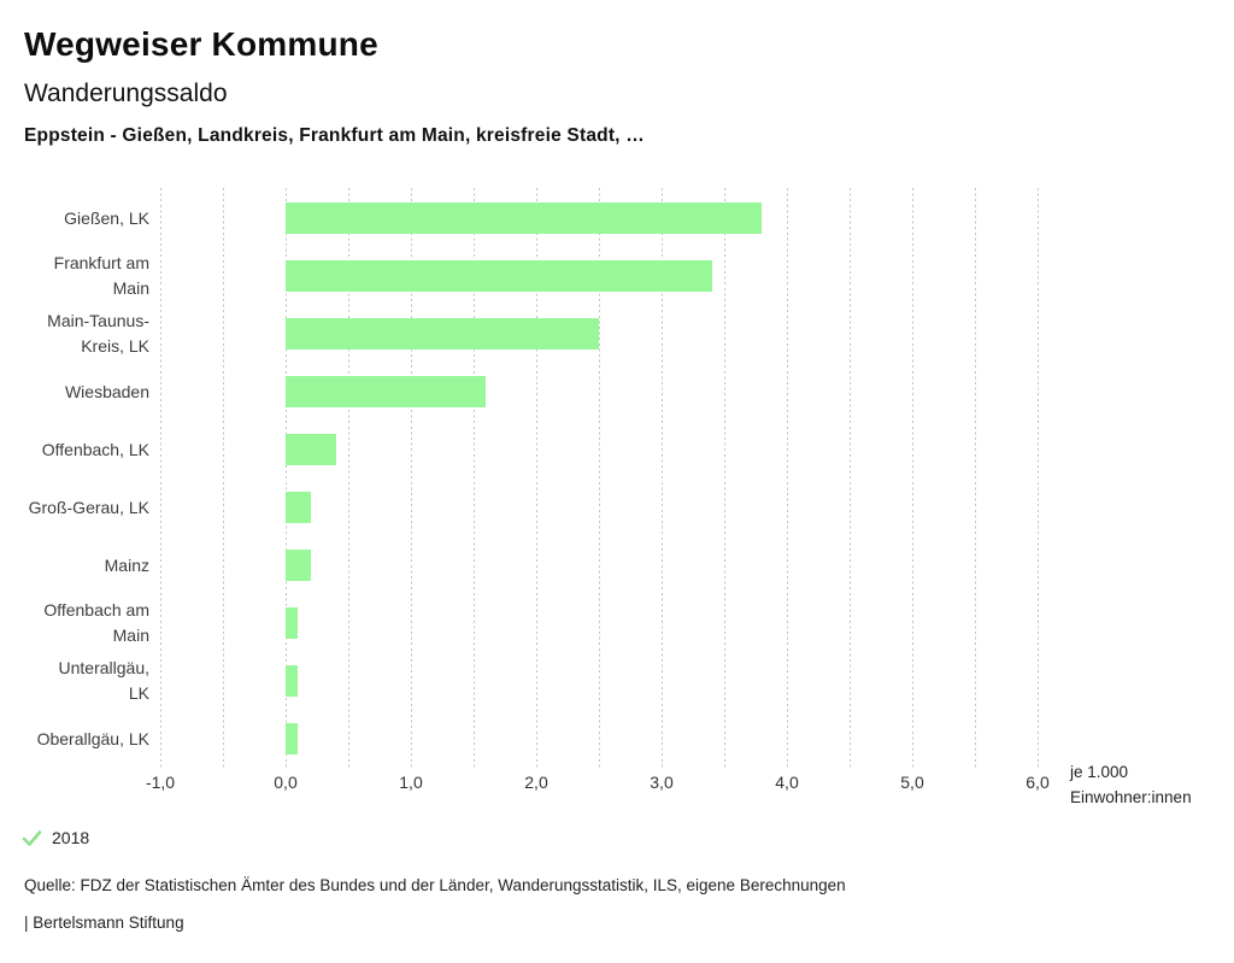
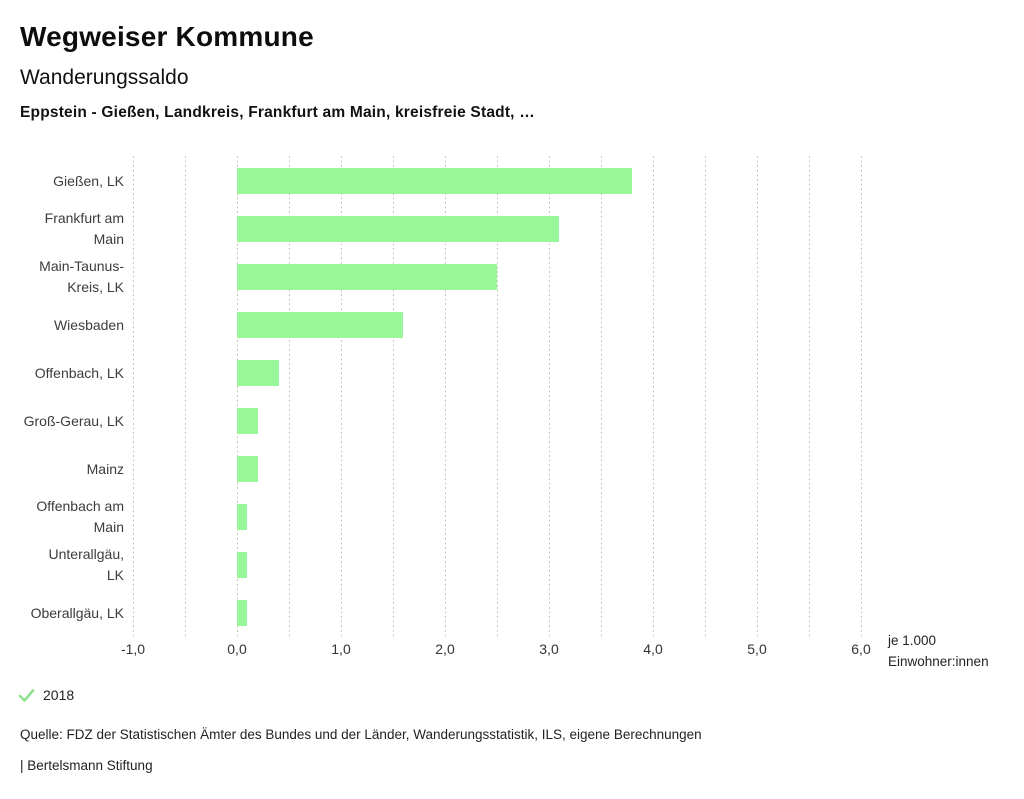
Frankfurt am Main: 3,4 -> 3,1
